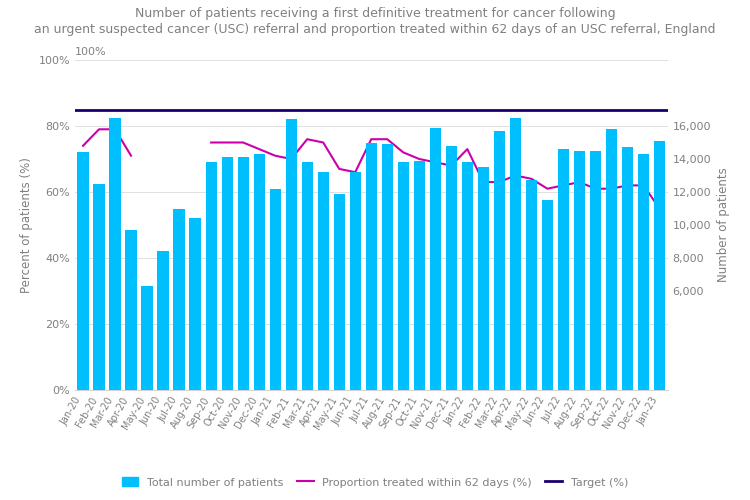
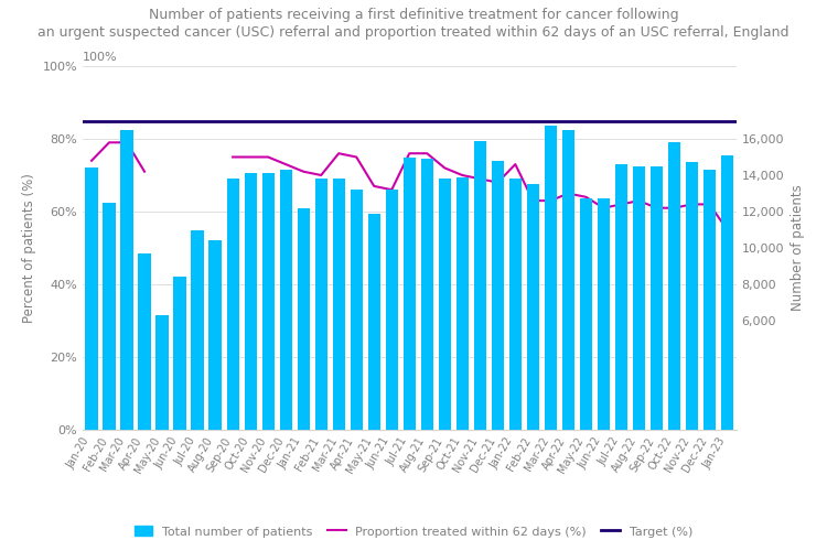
Total number of patients/Feb-21: 16,400 -> 13,800
Total number of patients/Mar-22: 15,700 -> 16,700
Total number of patients/Jun-22: 11,500 -> 12,700
